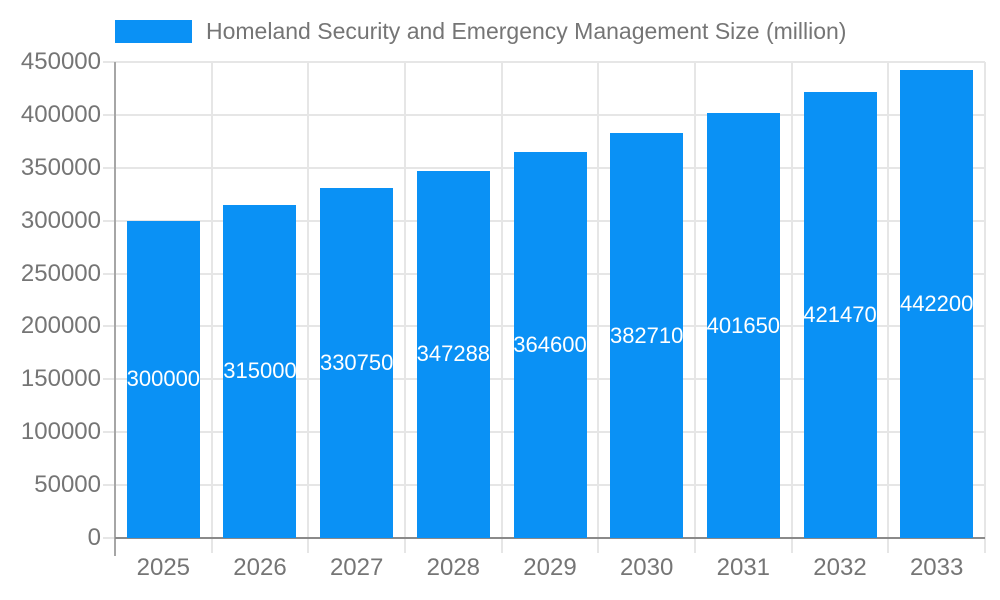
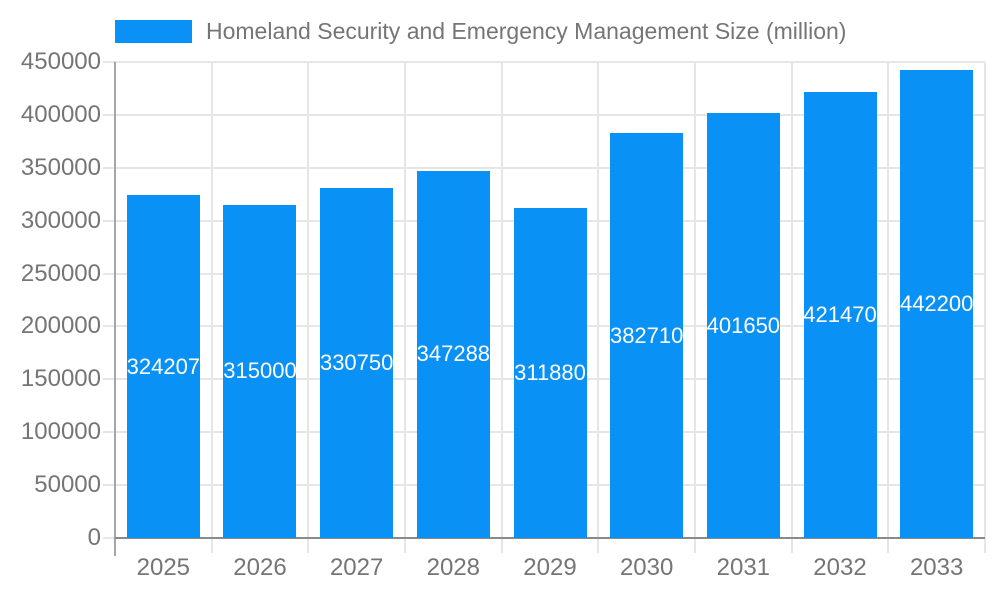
2025: 300000 -> 324207
2029: 364600 -> 311880
